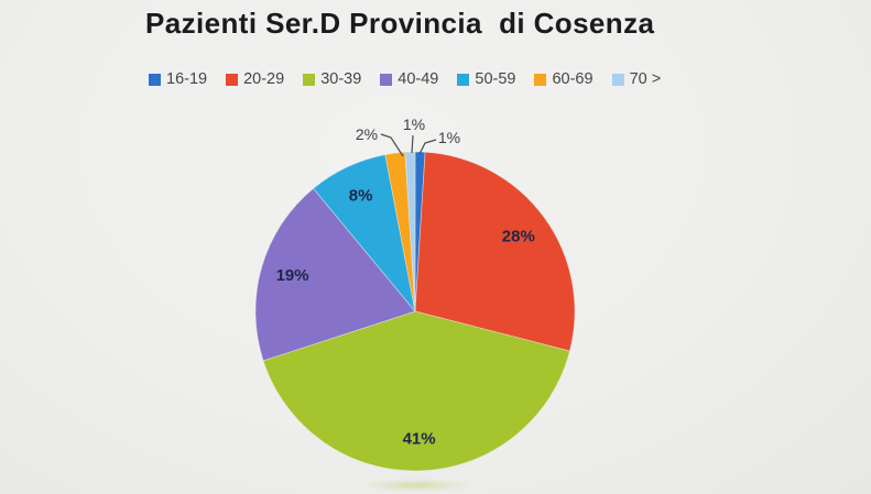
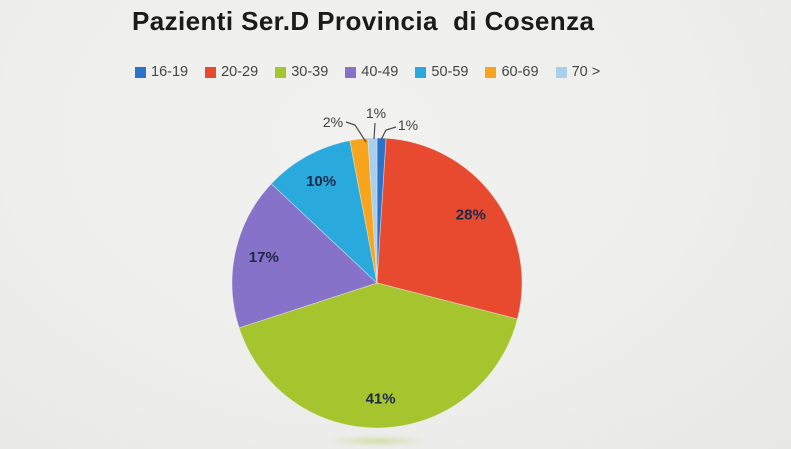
40-49: 19% -> 17%
50-59: 8% -> 10%
